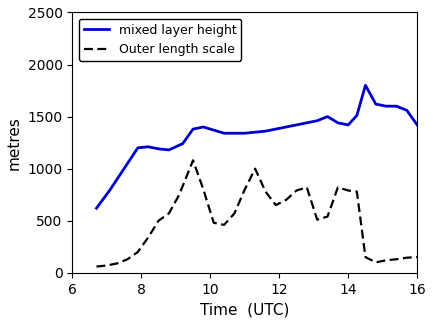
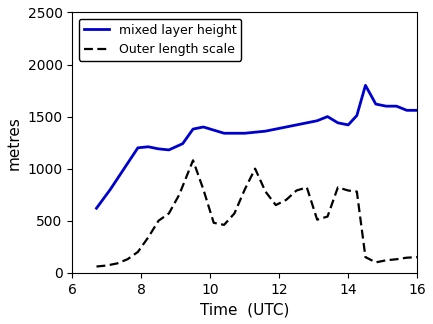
mixed layer height/16: 1420 -> 1560
